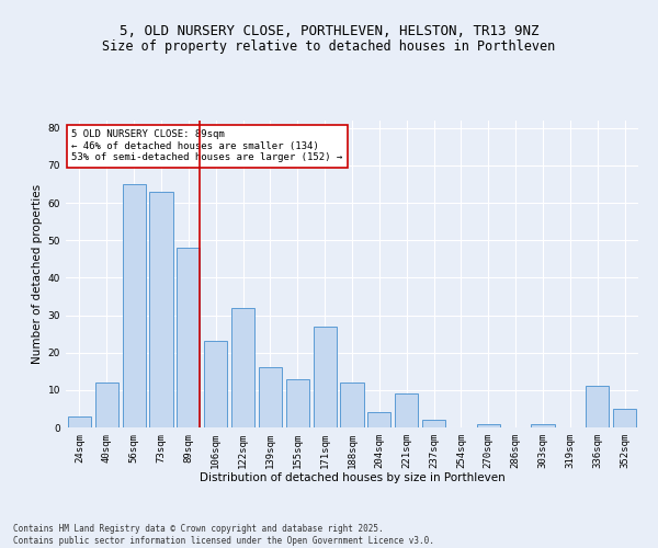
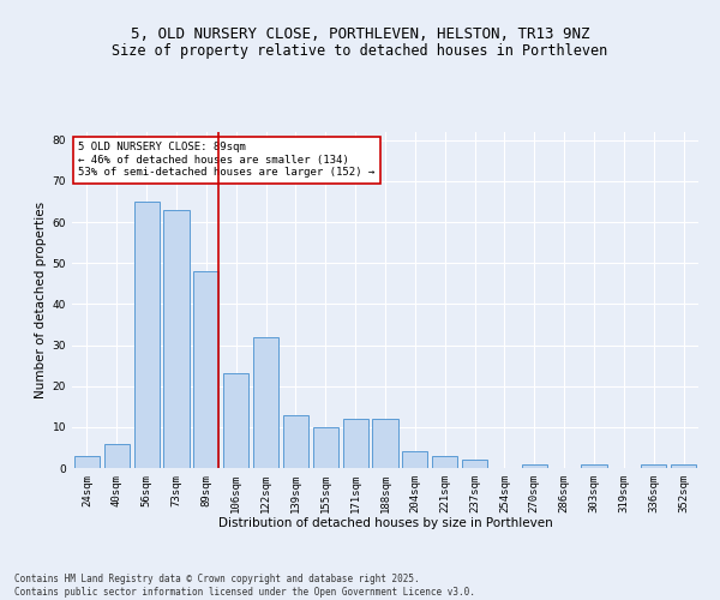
40sqm: 12 -> 6
139sqm: 16 -> 13
155sqm: 13 -> 10
171sqm: 27 -> 12
221sqm: 9 -> 3
336sqm: 11 -> 1
352sqm: 5 -> 1
